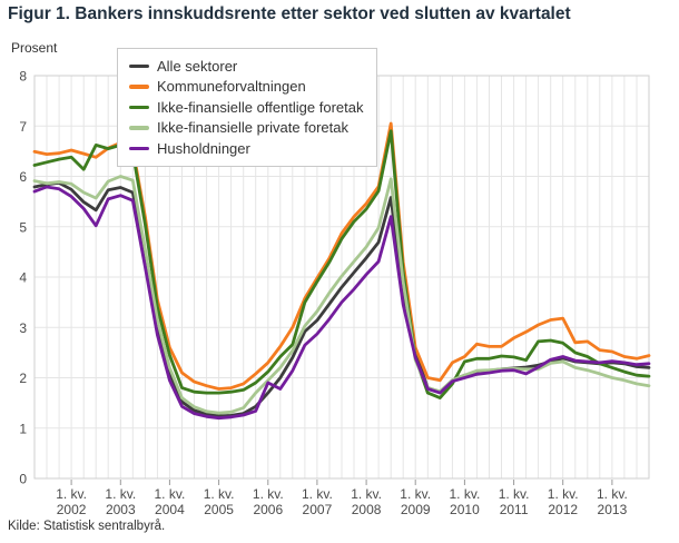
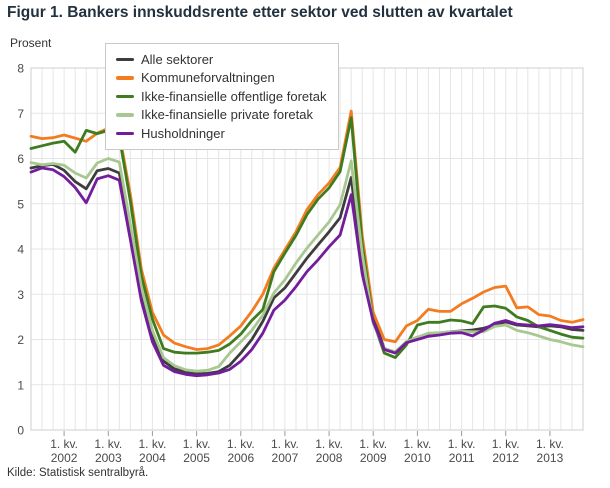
Husholdninger/1. kv. 2006: 1.9 -> 1.5
